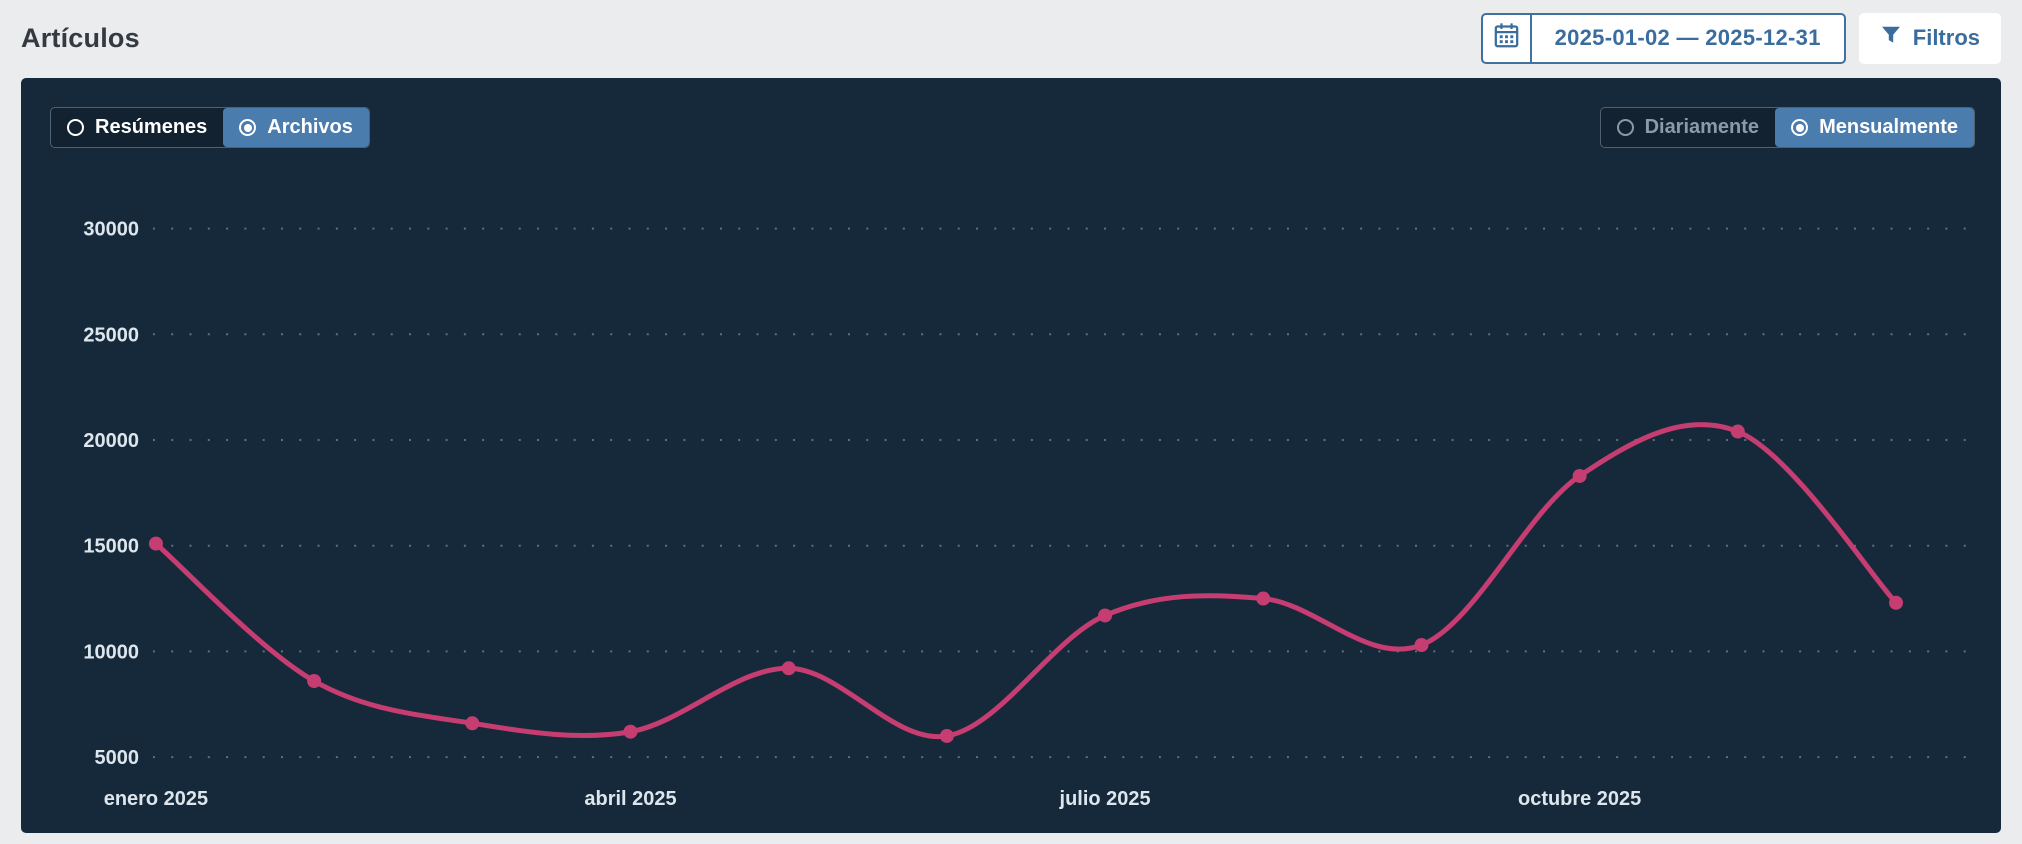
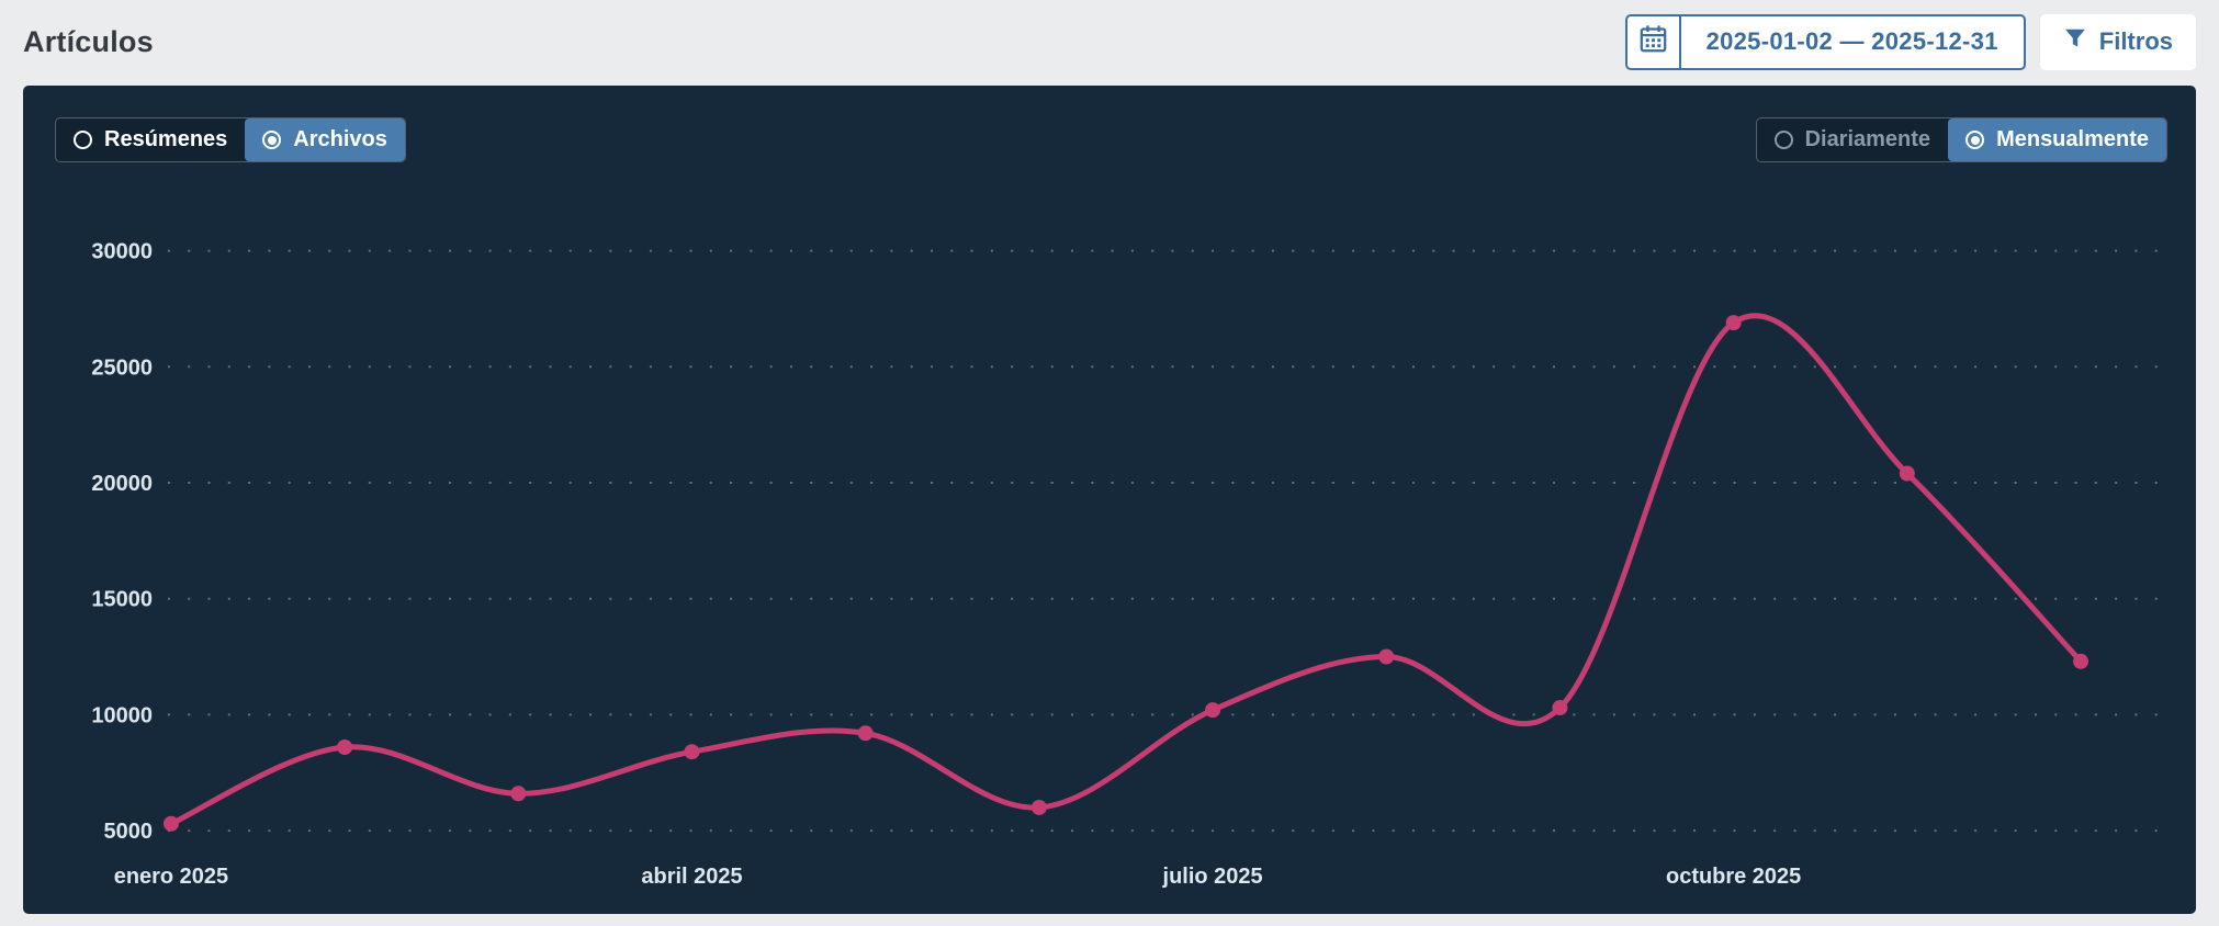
enero 2025: 15100 -> 5300
abril 2025: 6200 -> 8400
julio 2025: 11700 -> 10200
octubre 2025: 18300 -> 26900
